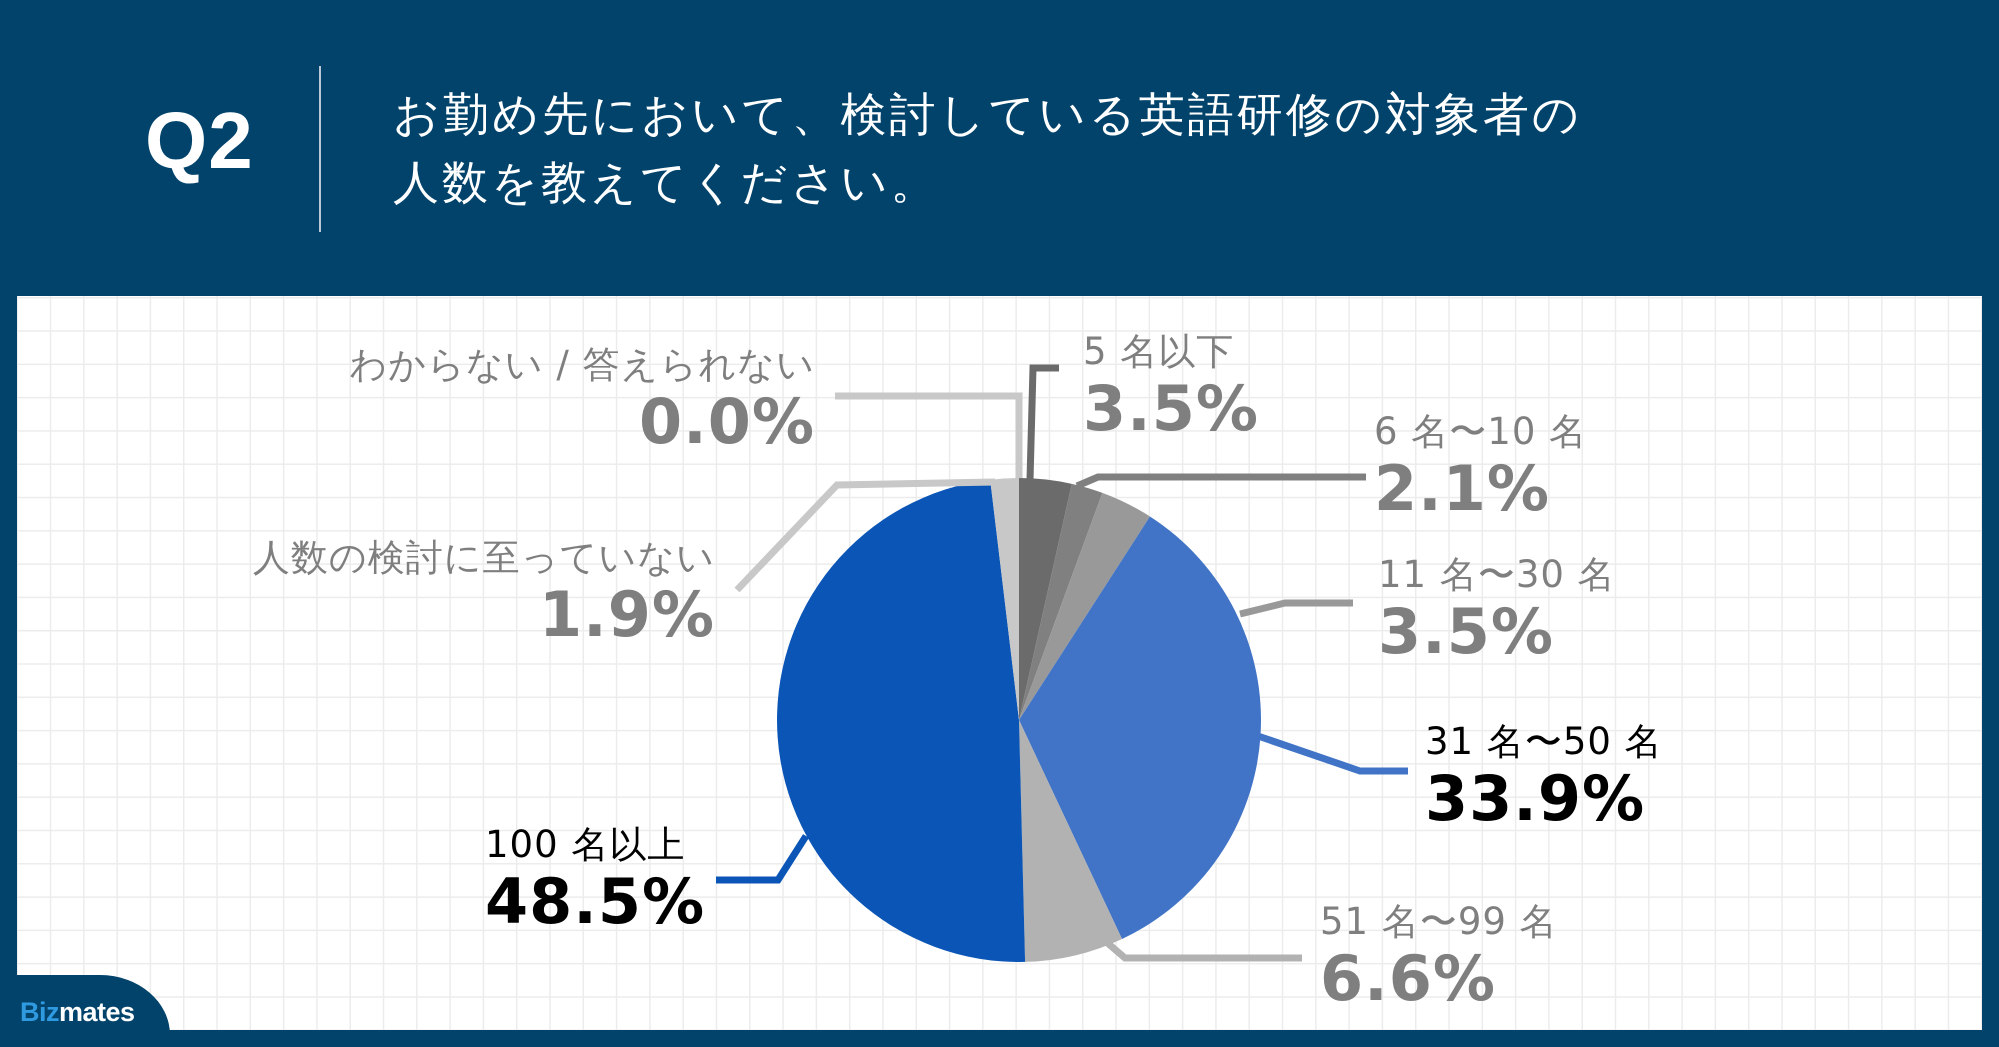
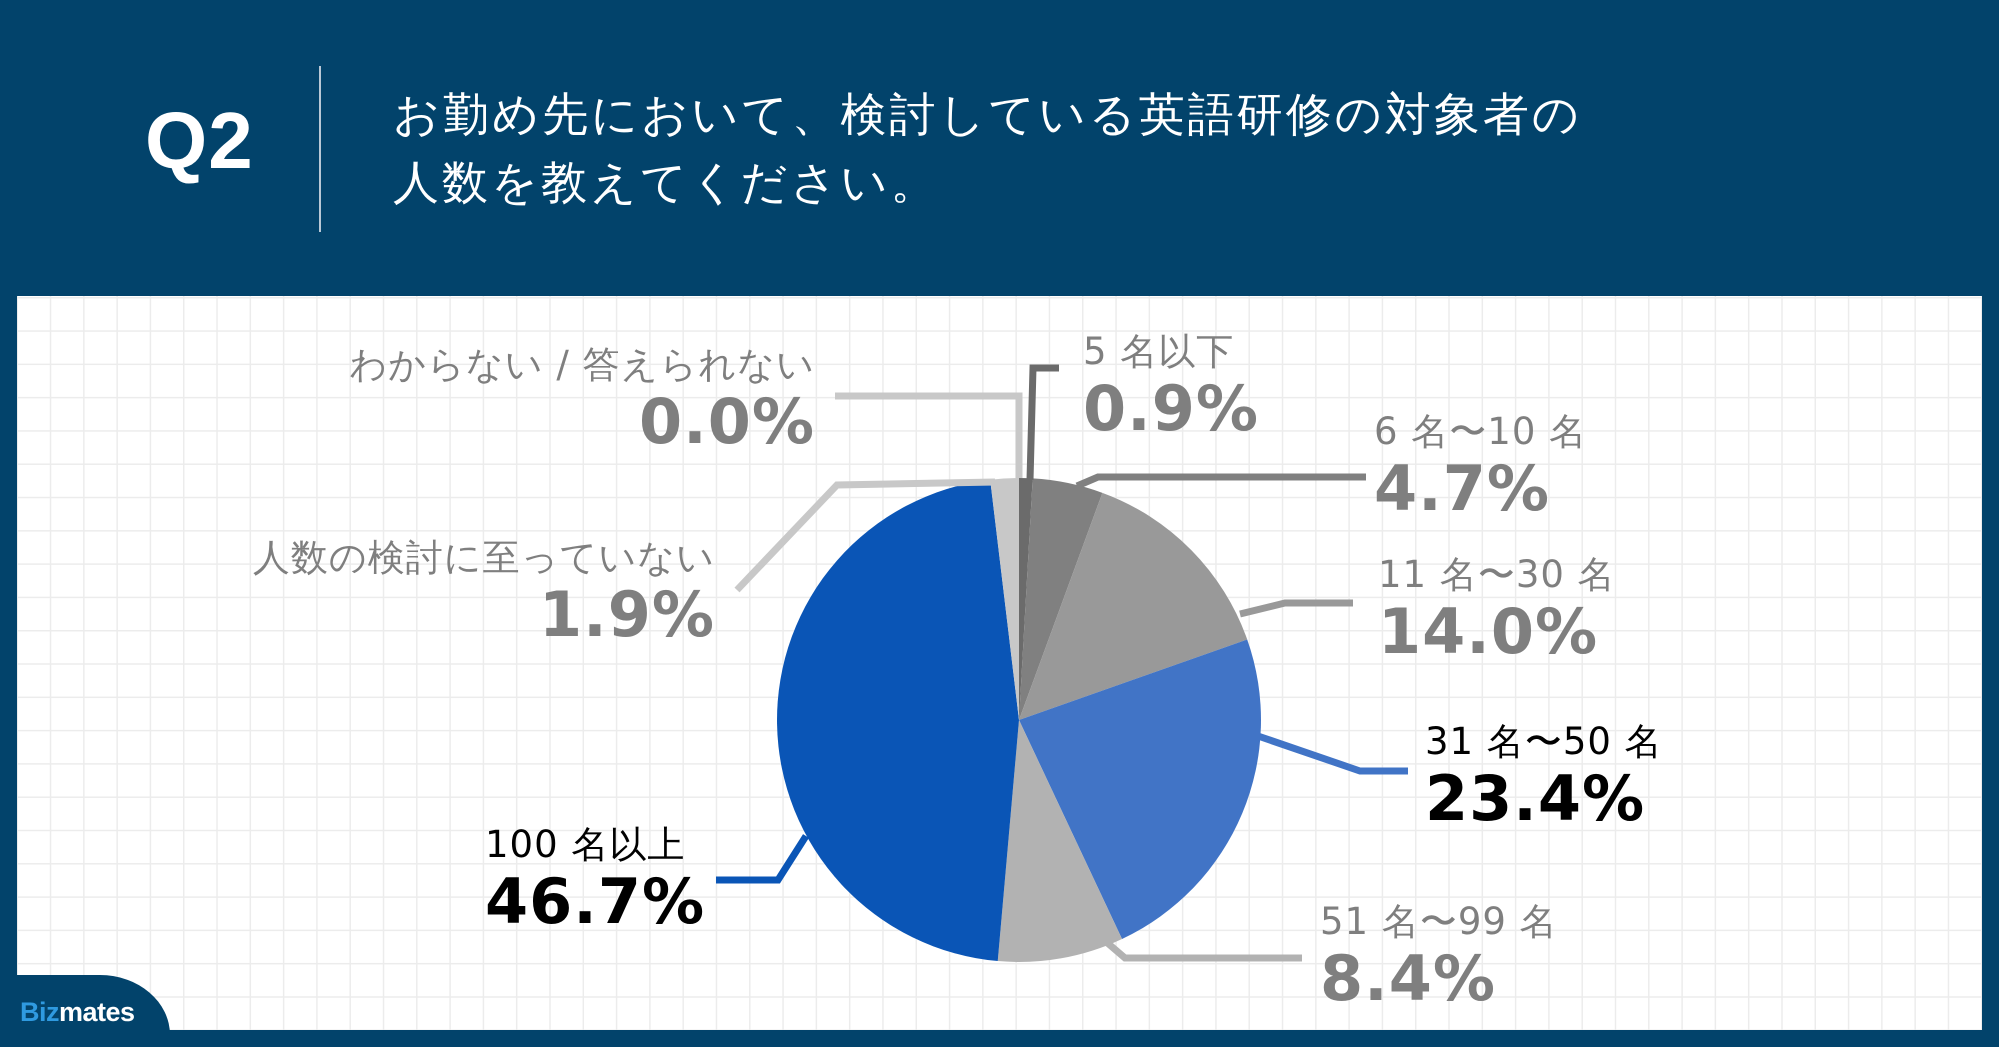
5 名以下: 3.5% -> 0.9%
6 名〜10 名: 2.1% -> 4.7%
11 名〜30 名: 3.5% -> 14.0%
31 名〜50 名: 33.9% -> 23.4%
51 名〜99 名: 6.6% -> 8.4%
100 名以上: 48.5% -> 46.7%
